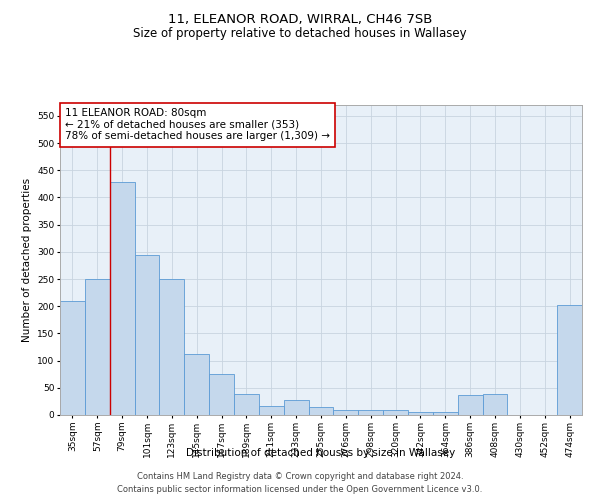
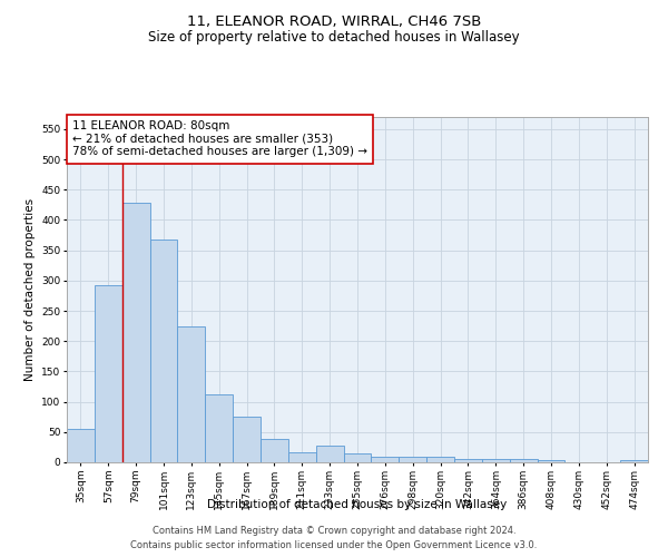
35sqm: 210 -> 55
57sqm: 250 -> 293
101sqm: 294 -> 367
123sqm: 250 -> 225
386sqm: 36 -> 5
408sqm: 38 -> 4
474sqm: 202 -> 3
